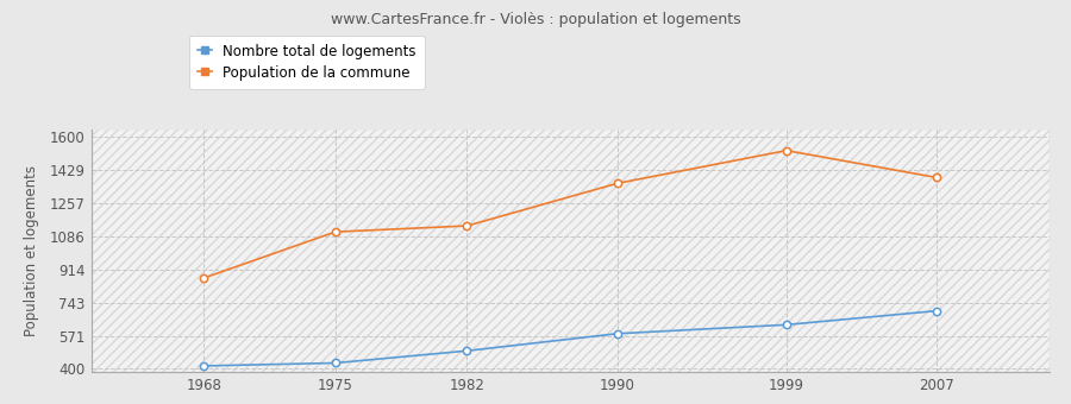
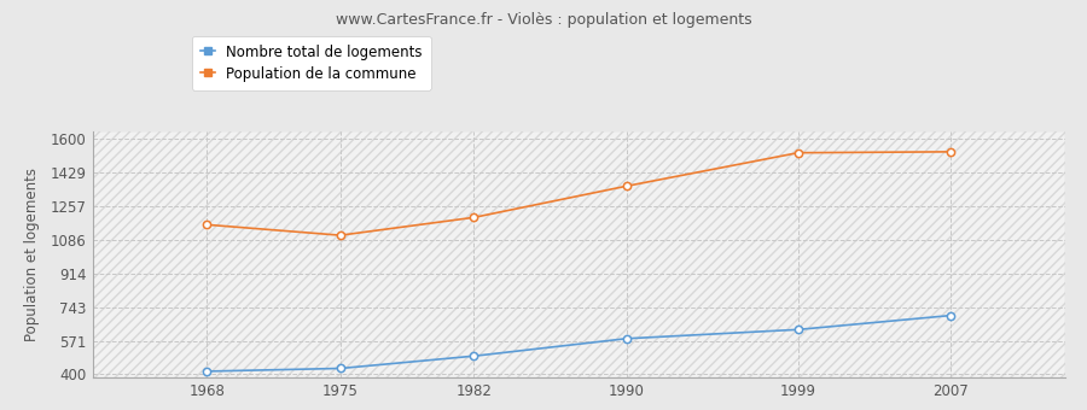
Population de la commune/1968: 870 -> 1160
Population de la commune/1982: 1140 -> 1200
Population de la commune/2007: 1390 -> 1540
